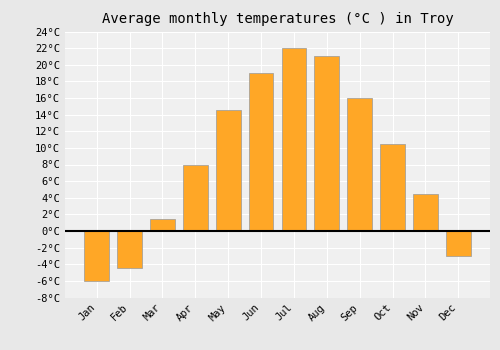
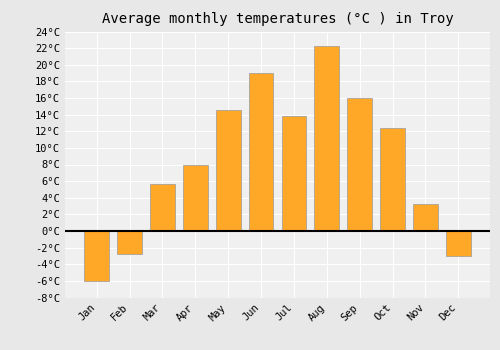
Feb: -4.5°C -> -2.8°C
Mar: 1.5°C -> 5.6°C
Jul: 22.0°C -> 13.8°C
Aug: 21.0°C -> 22.2°C
Oct: 10.5°C -> 12.4°C
Nov: 4.5°C -> 3.2°C
